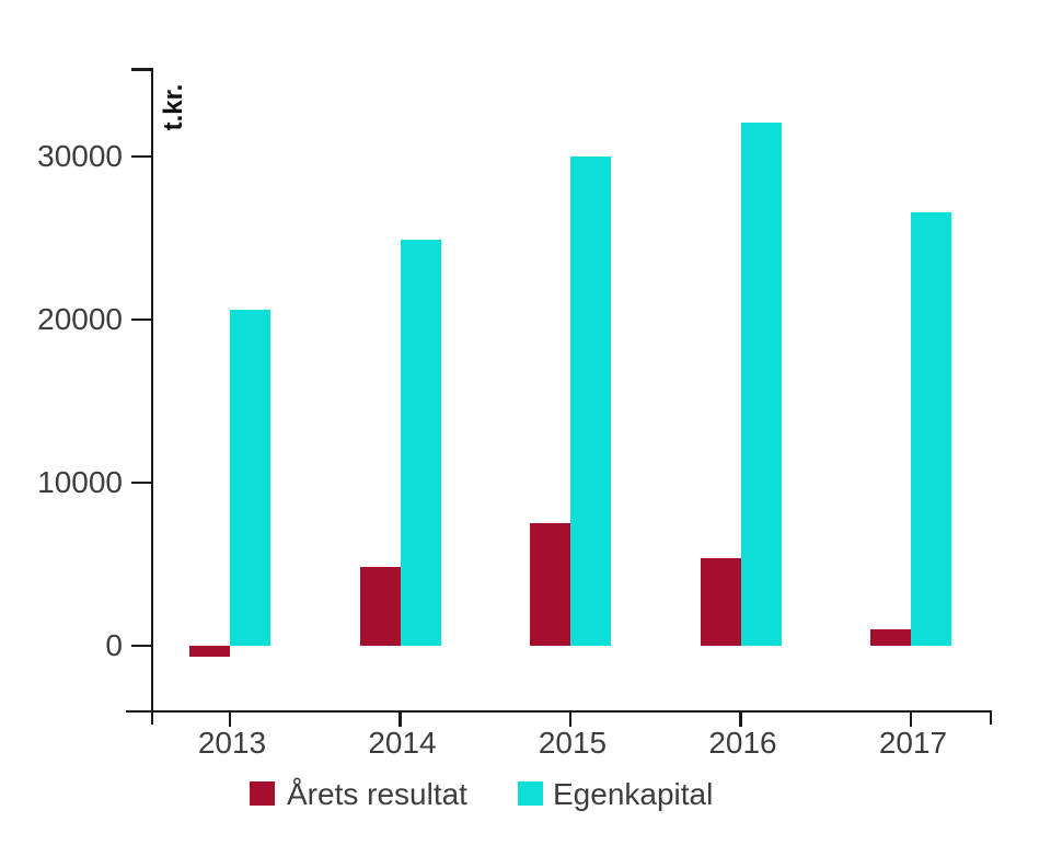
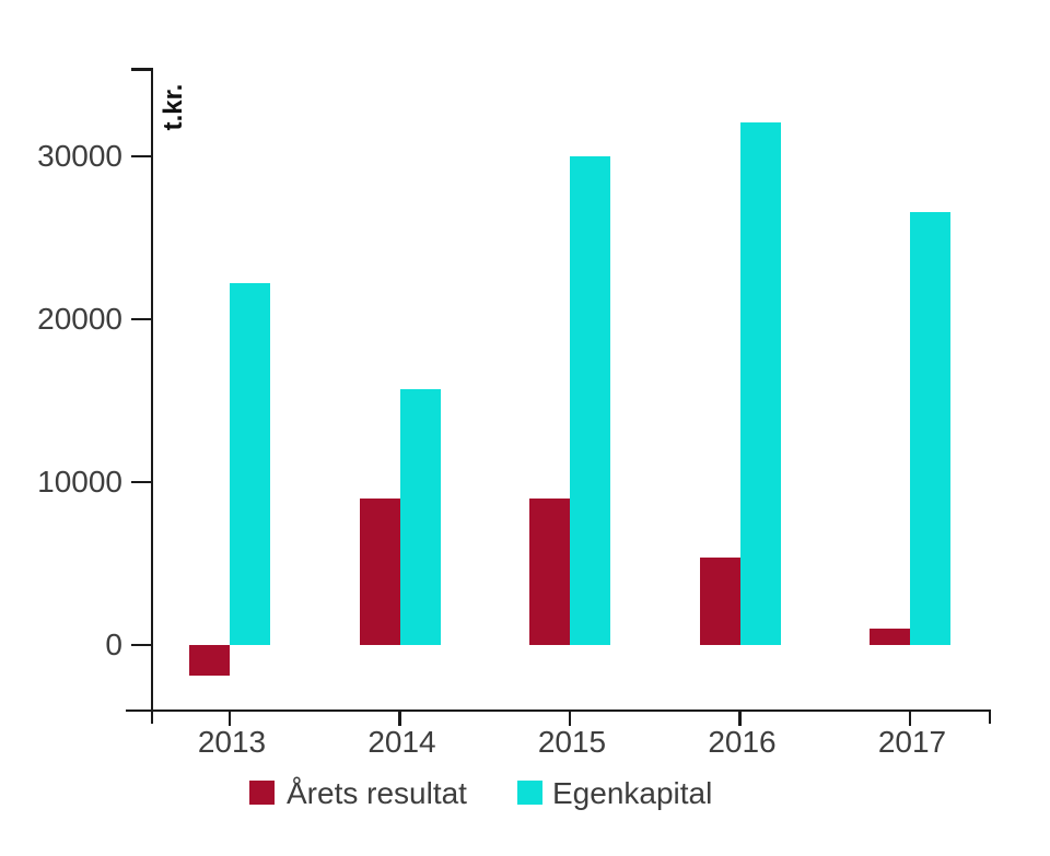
Årets resultat/2013: -700 -> -1900
Egenkapital/2013: 20600 -> 22200
Årets resultat/2014: 4800 -> 9000
Egenkapital/2014: 24900 -> 15700
Årets resultat/2015: 7500 -> 9000
